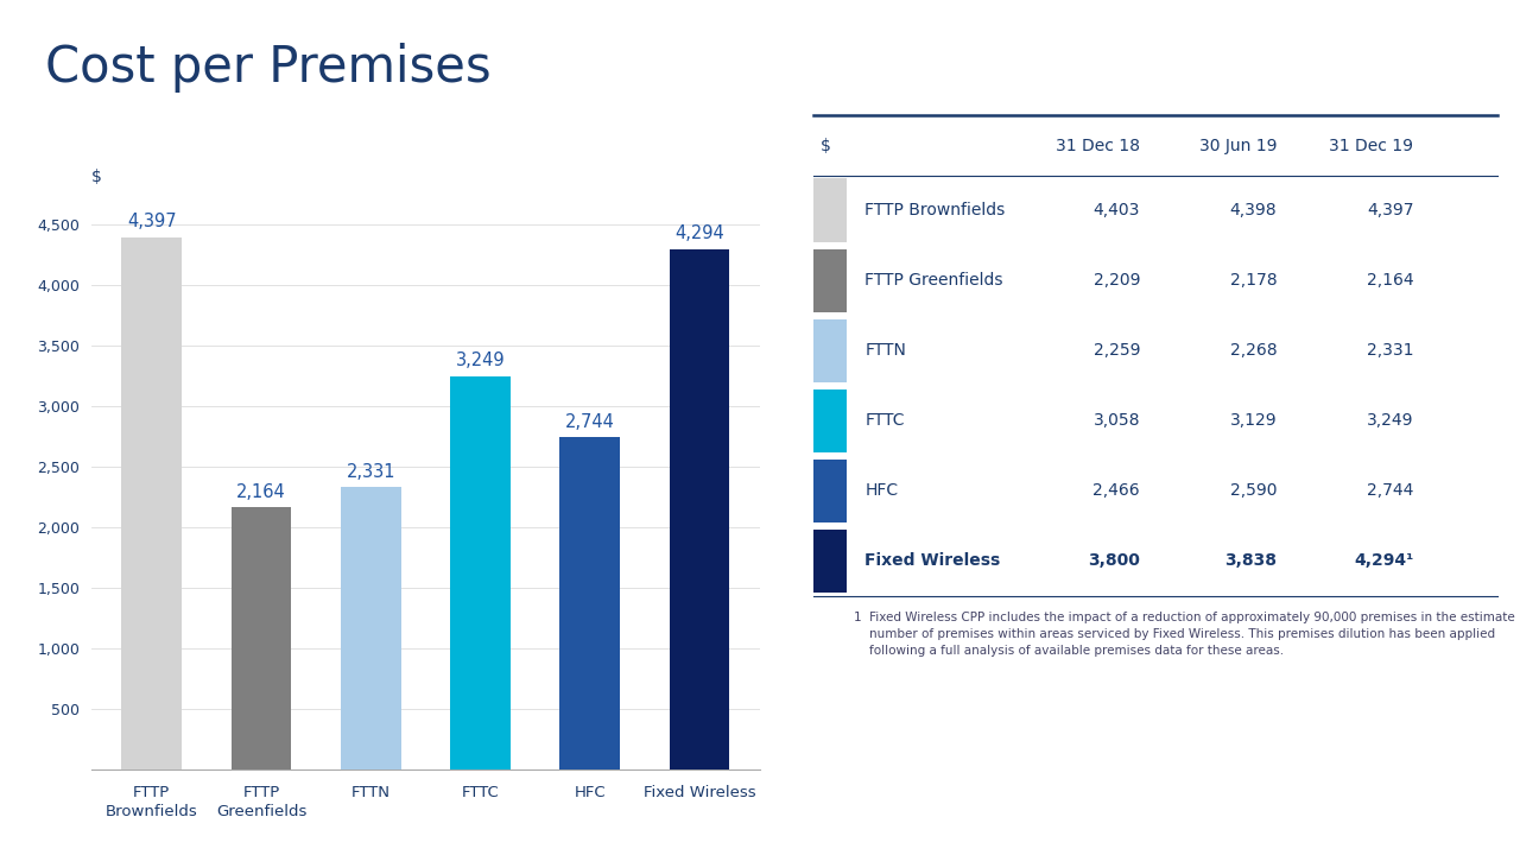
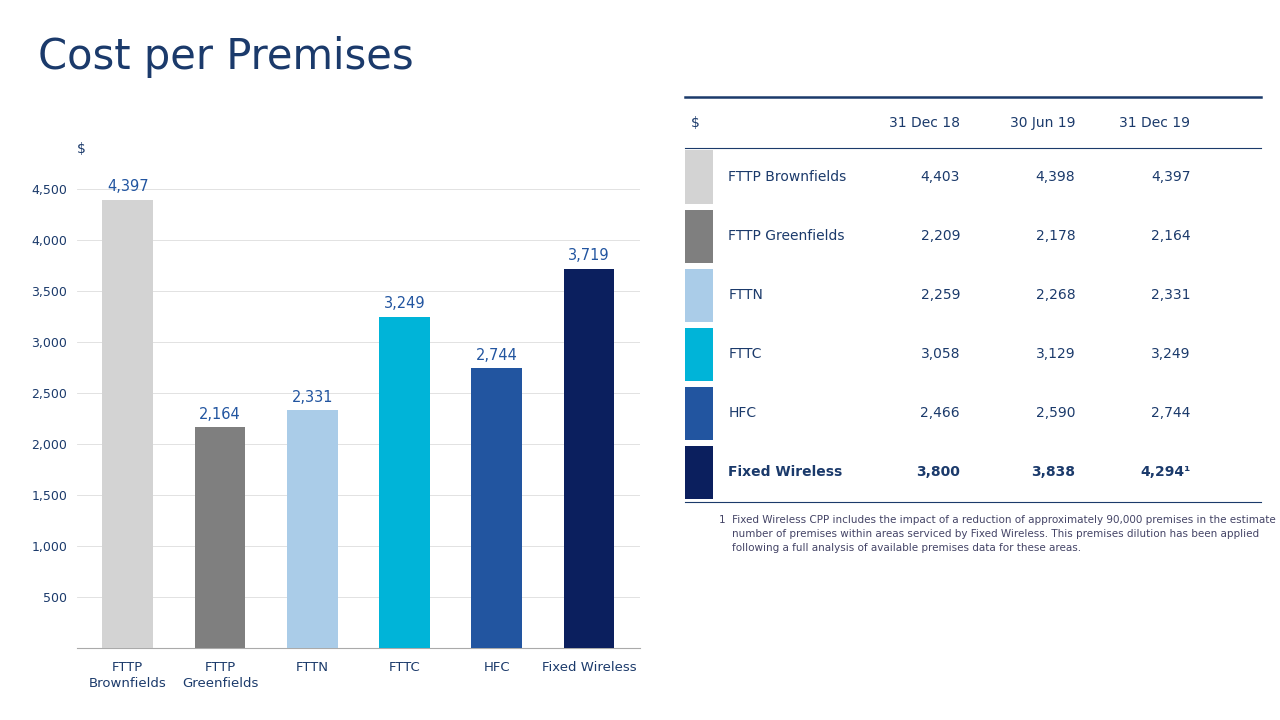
Fixed Wireless: 4,294 -> 3,719
